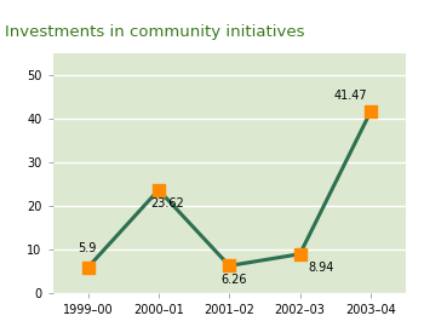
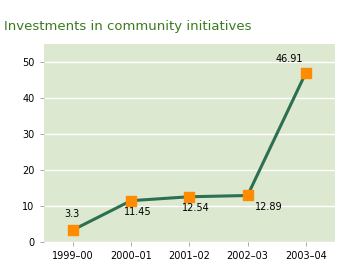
1999–00: 5.9 -> 3.3
2000–01: 23.62 -> 11.45
2001–02: 6.26 -> 12.54
2002–03: 8.94 -> 12.89
2003–04: 41.47 -> 46.91
